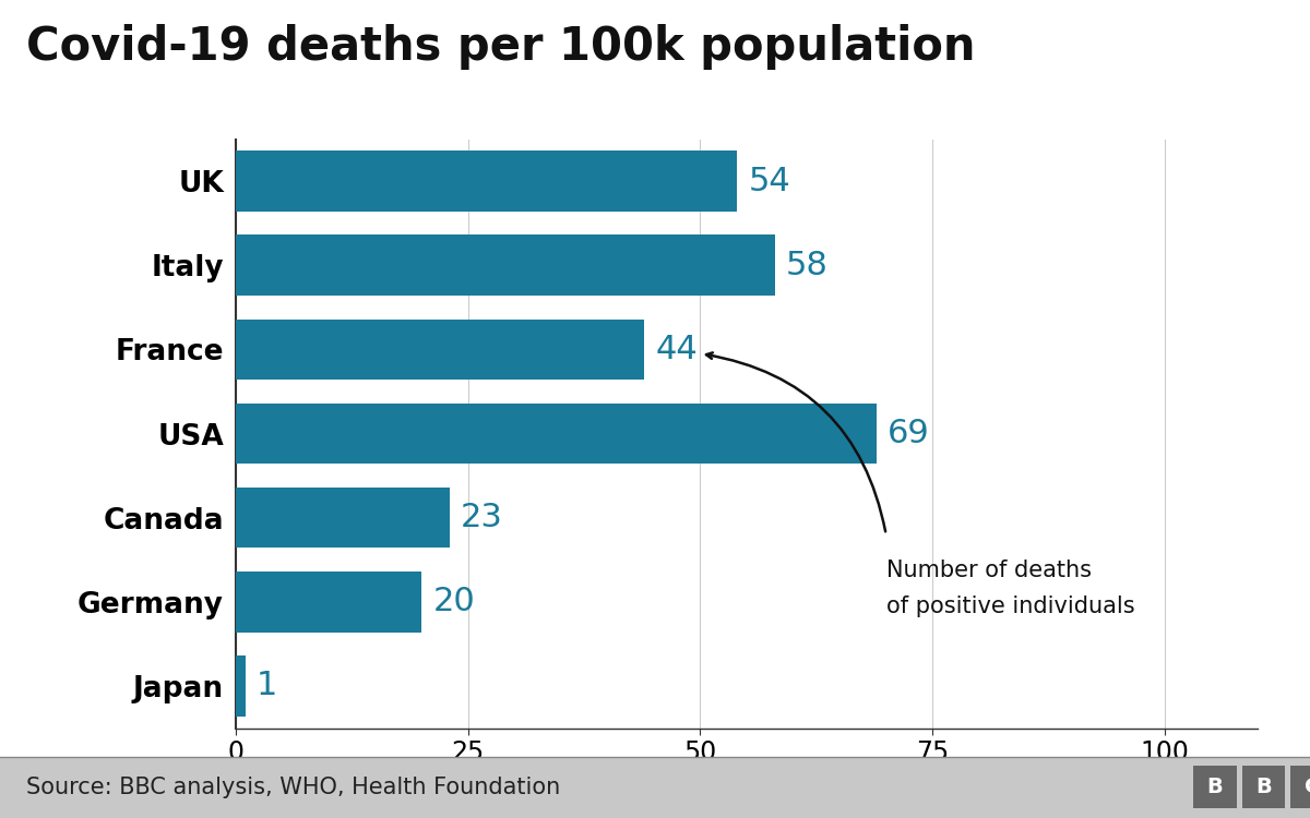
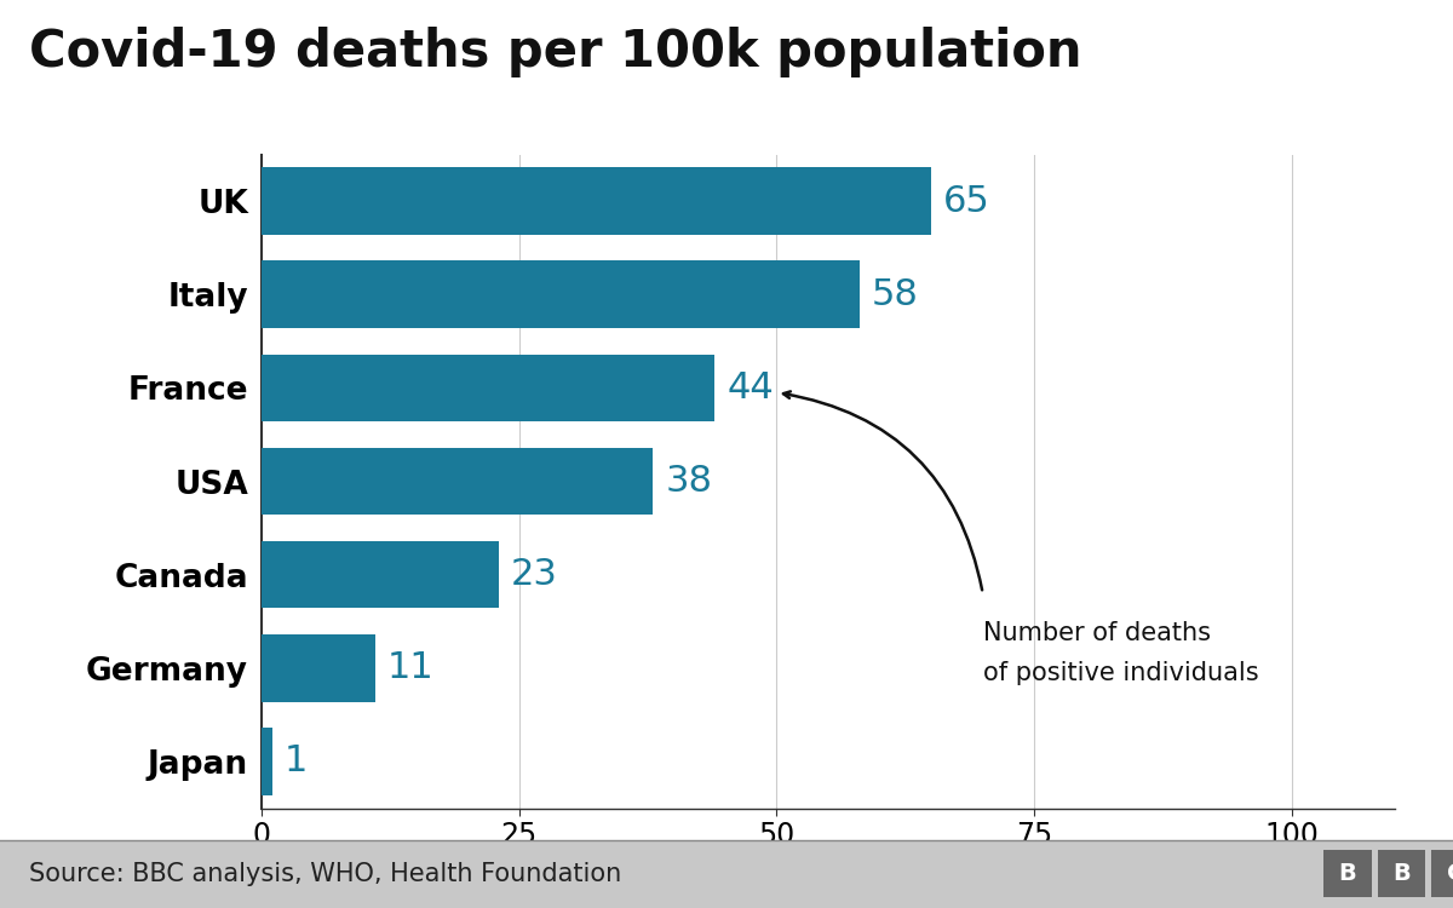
UK: 54 -> 65
USA: 69 -> 38
Germany: 20 -> 11
